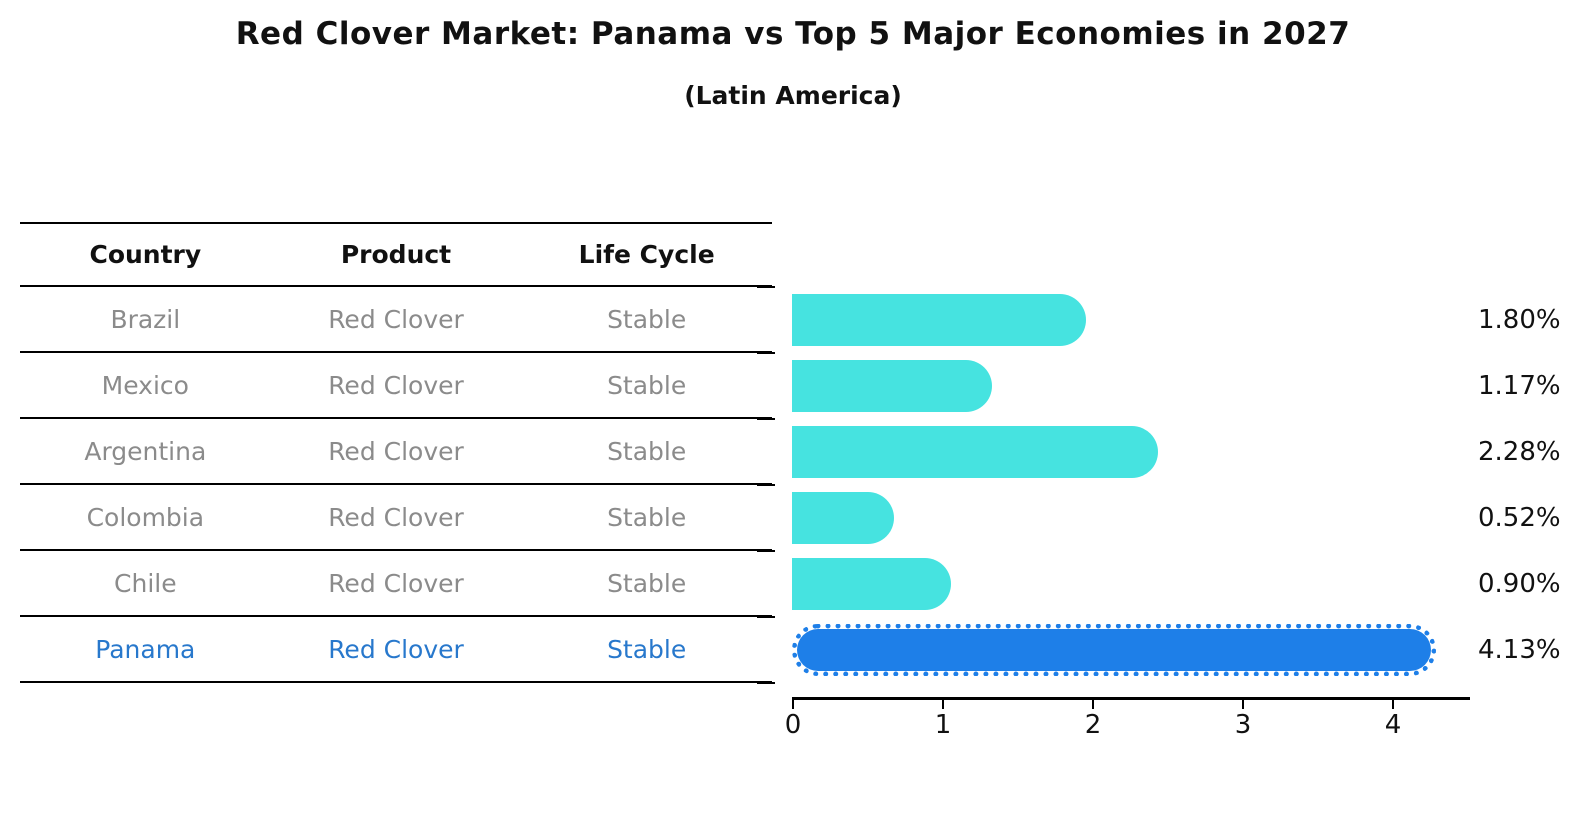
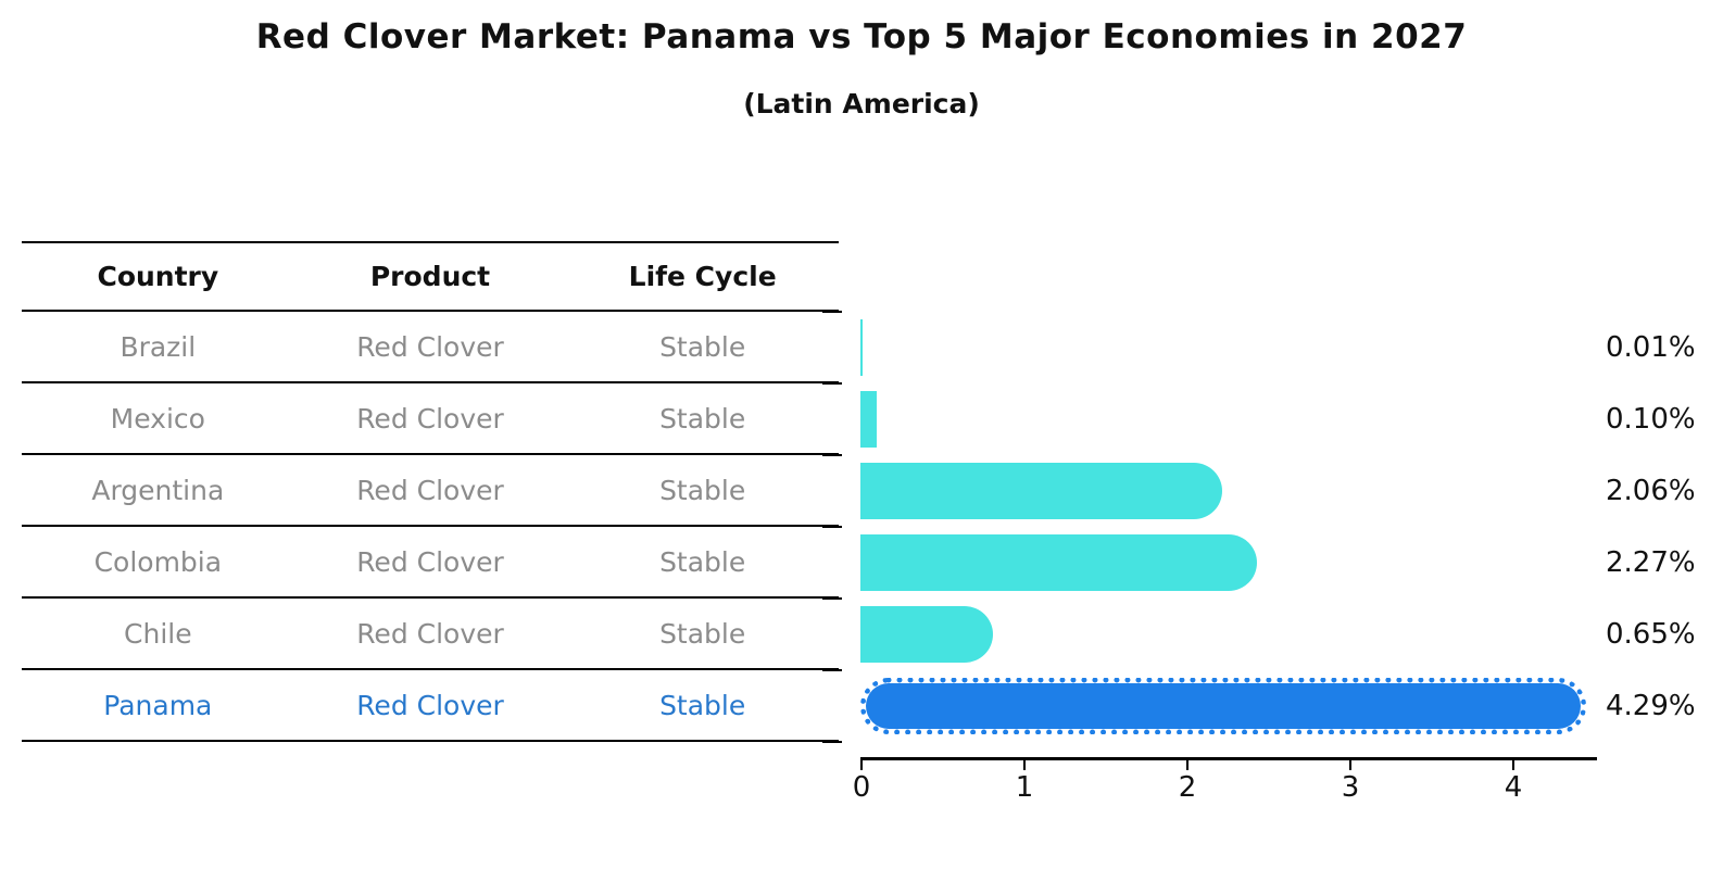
Brazil: 1.80% -> 0.01%
Mexico: 1.17% -> 0.10%
Argentina: 2.28% -> 2.06%
Colombia: 0.52% -> 2.27%
Chile: 0.90% -> 0.65%
Panama: 4.13% -> 4.29%
